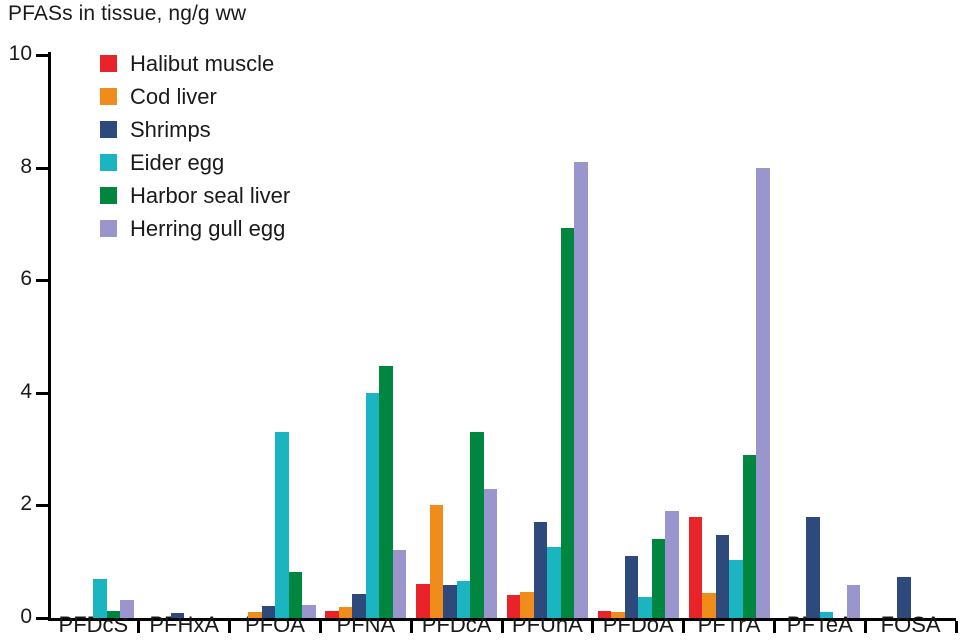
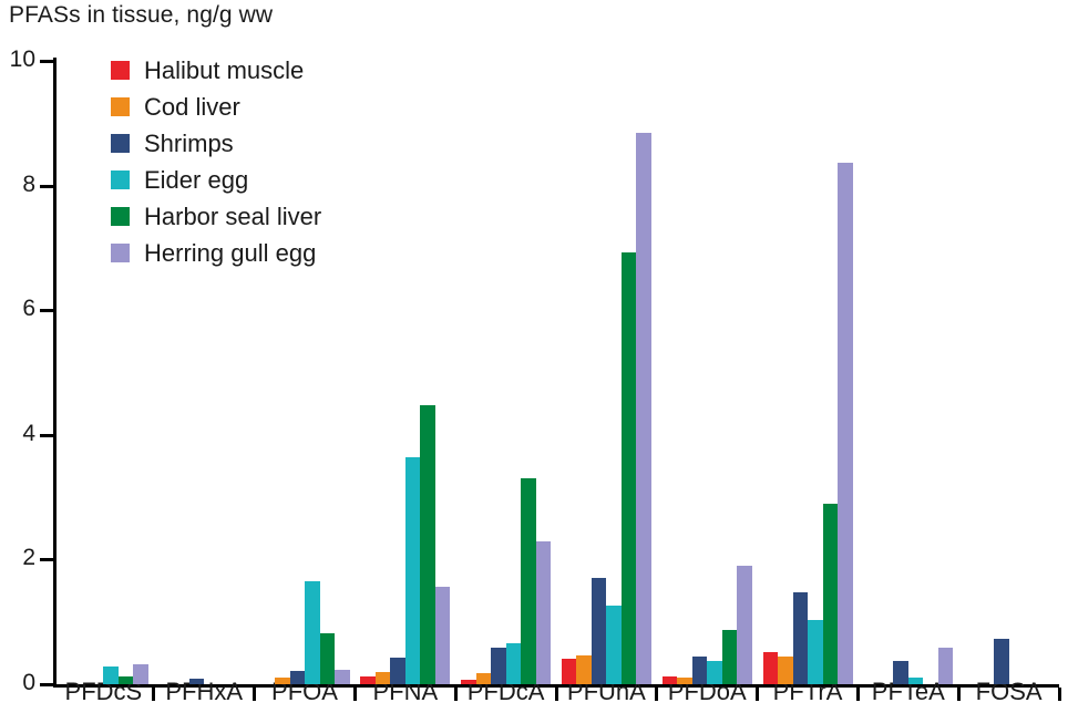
Eider egg/PFDcS: 0.7 -> 0.3
Eider egg/PFOA: 3.3 -> 1.6
Eider egg/PFNA: 4.0 -> 3.6
Herring gull egg/PFNA: 1.2 -> 1.6
Halibut muscle/PFDcA: 0.6 -> 0.1
Cod liver/PFDcA: 2.0 -> 0.2
Herring gull egg/PFUnA: 8.1 -> 8.8
Shrimps/PFDoA: 1.1 -> 0.5
Harbor seal liver/PFDoA: 1.4 -> 0.9
Halibut muscle/PFTrA: 1.8 -> 0.5
Herring gull egg/PFTrA: 8.0 -> 8.4
Shrimps/PFTeA: 1.8 -> 0.4
